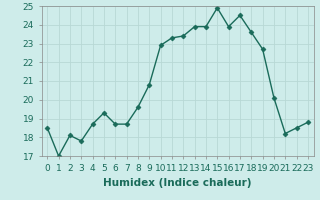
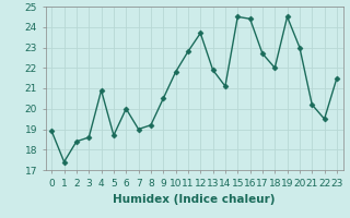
0: 18.5 -> 18.9
1: 17.0 -> 17.4
2: 18.1 -> 18.4
3: 17.8 -> 18.6
4: 18.7 -> 20.9
5: 19.3 -> 18.7
6: 18.7 -> 20.0
7: 18.7 -> 19.0
8: 19.6 -> 19.2
9: 20.8 -> 20.5
10: 22.9 -> 21.8
11: 23.3 -> 22.8
12: 23.4 -> 23.7
13: 23.9 -> 21.9
14: 23.9 -> 21.1
15: 24.9 -> 24.5
16: 23.9 -> 24.4
17: 24.5 -> 22.7
18: 23.6 -> 22.0
19: 22.7 -> 24.5
20: 20.1 -> 23.0
21: 18.2 -> 20.2
22: 18.5 -> 19.5
23: 18.8 -> 21.5
